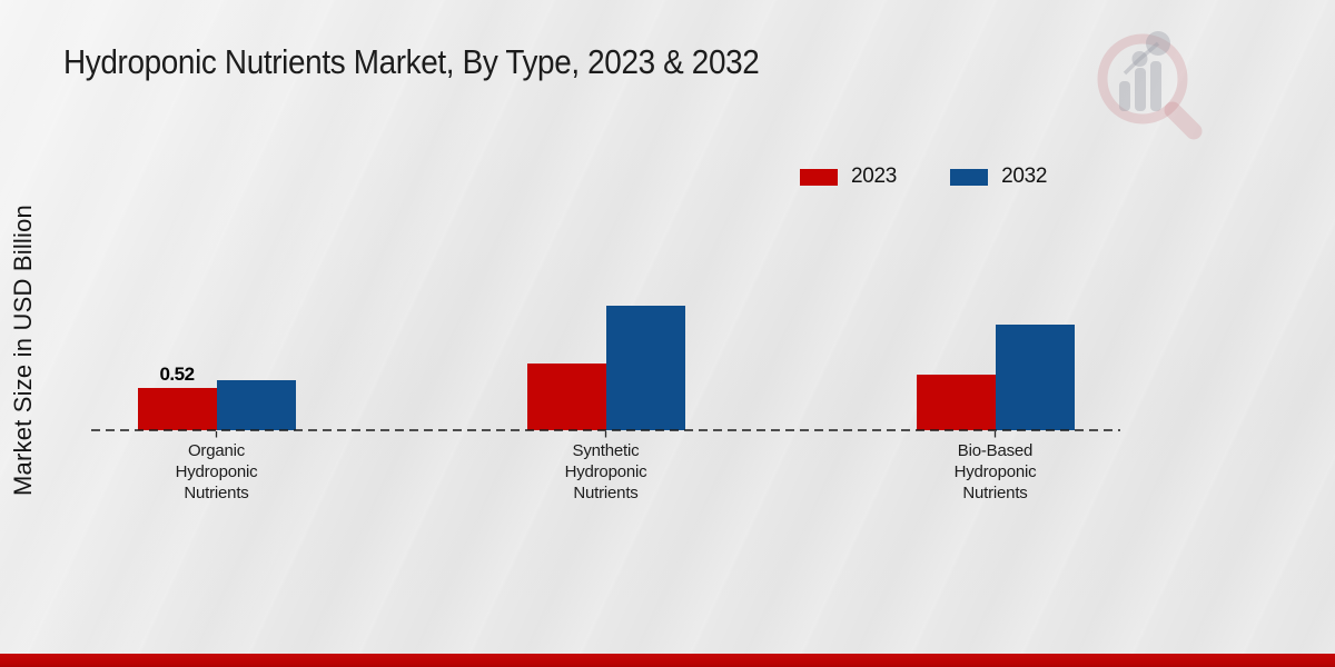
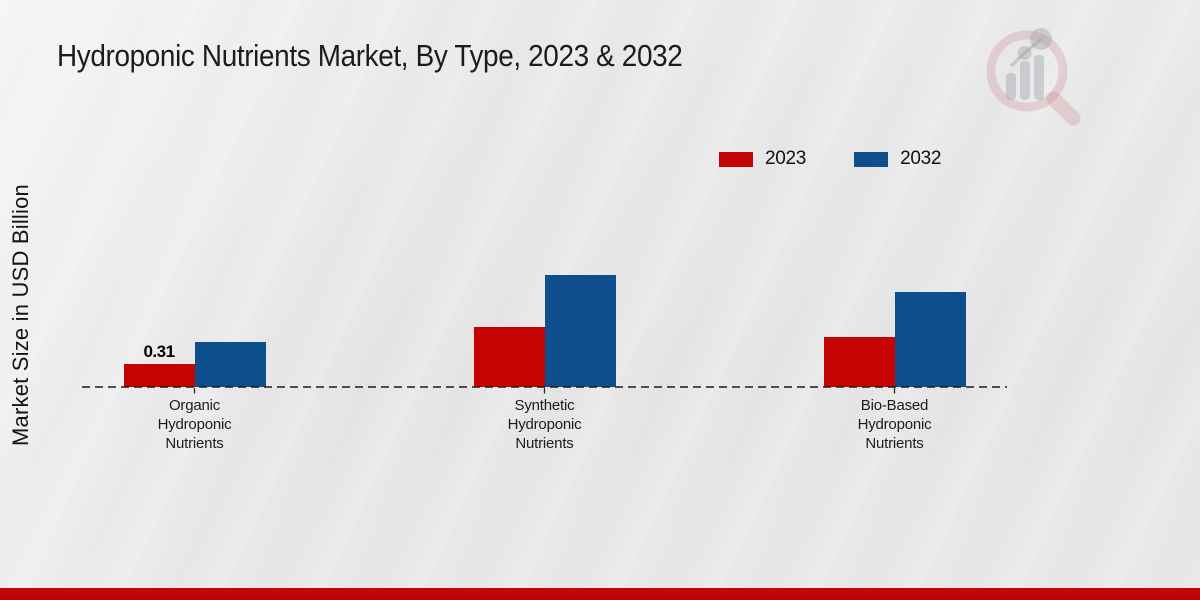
2023/Organic Hydroponic Nutrients: 0.52 -> 0.31
